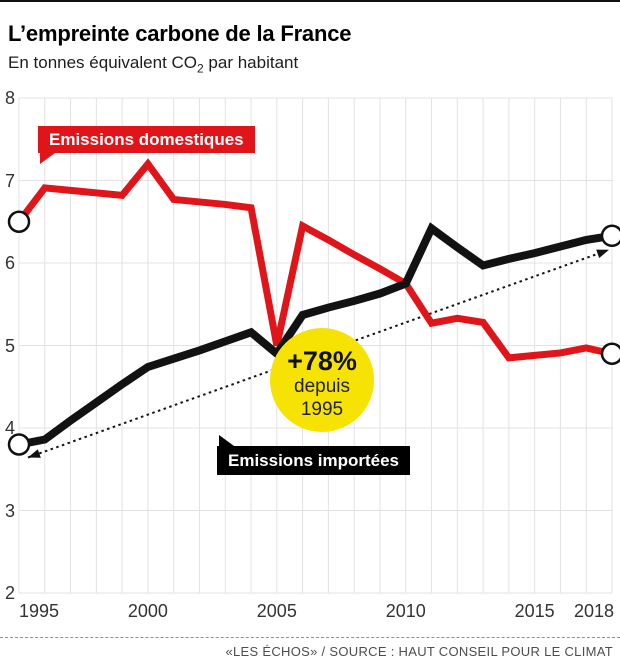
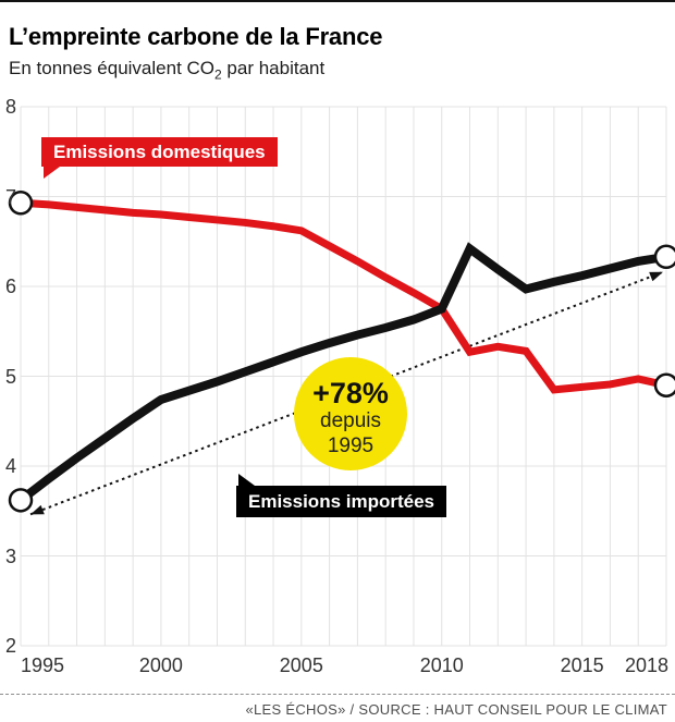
Emissions domestiques/1995: 6.5 -> 6.9
Emissions importées/1995: 3.8 -> 3.6
Emissions domestiques/2000: 7.2 -> 6.8
Emissions domestiques/2005: 5.0 -> 6.6
Emissions importées/2005: 4.9 -> 5.3
